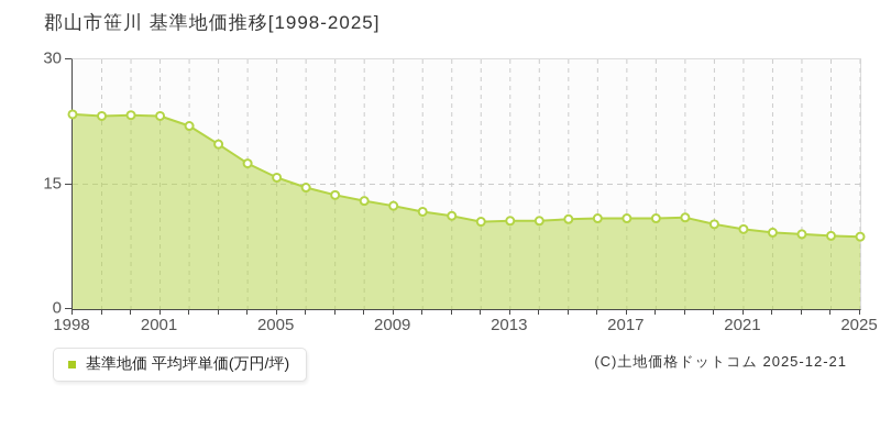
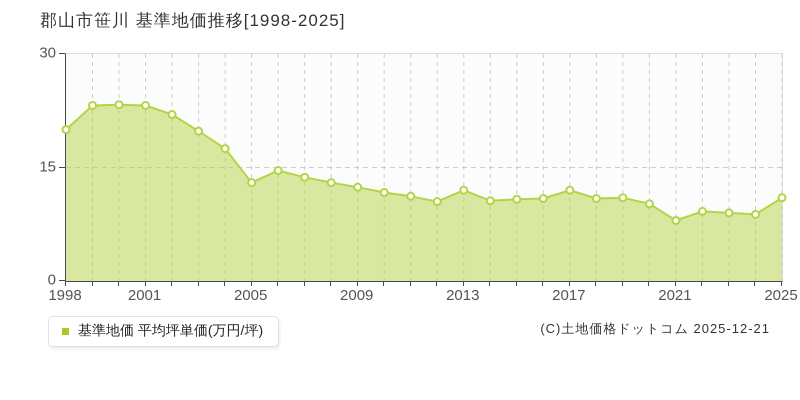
1998: 23 -> 20
2005: 16 -> 13
2013: 11 -> 12
2017: 11 -> 12
2021: 10 -> 8
2025: 9 -> 11
